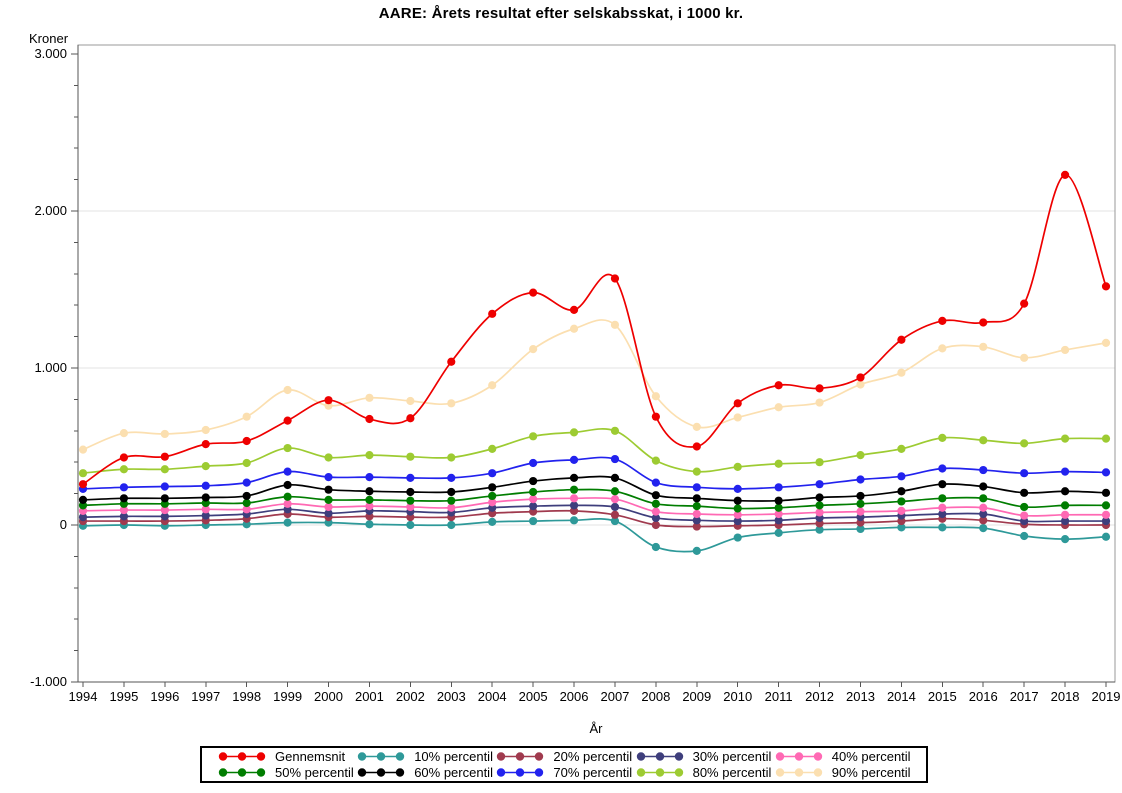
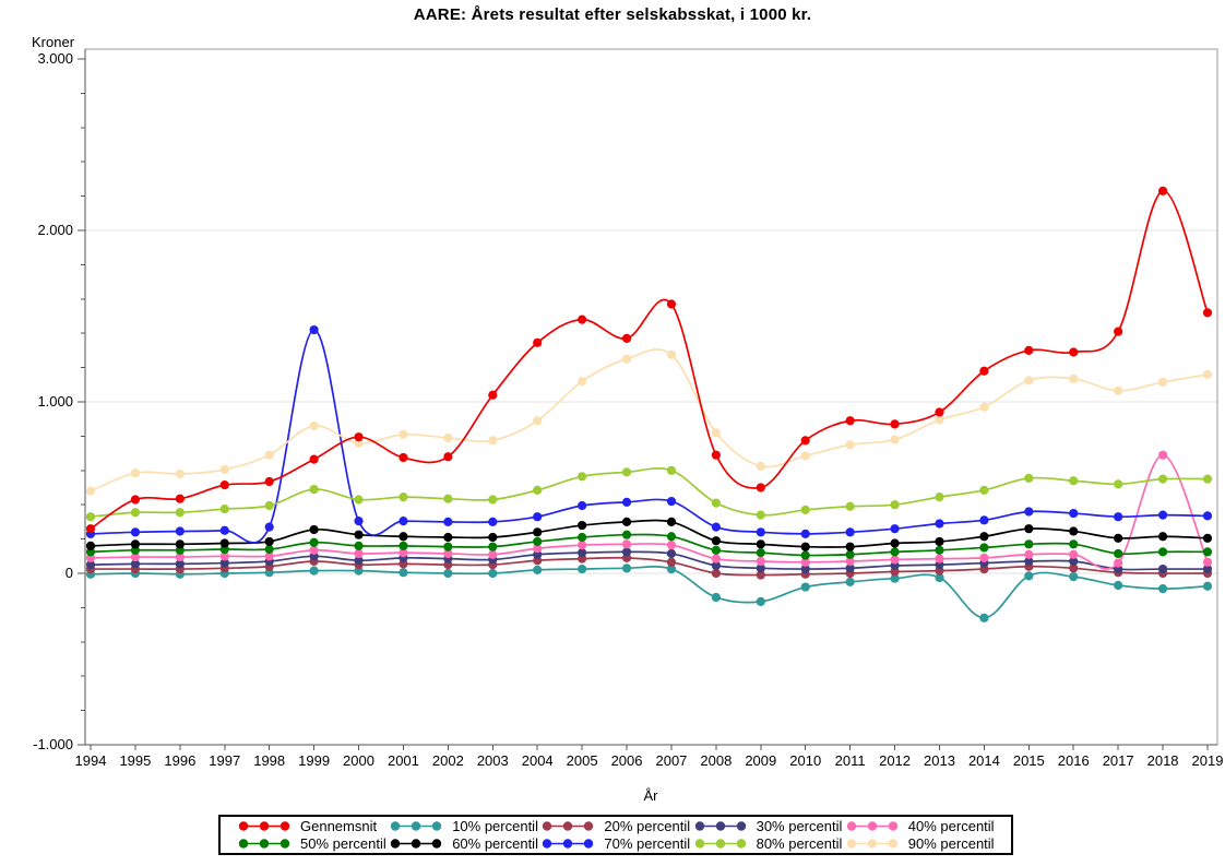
70% percentil/1999: 340 -> 1420
10% percentil/2014: -20 -> -260
40% percentil/2018: 60 -> 690
